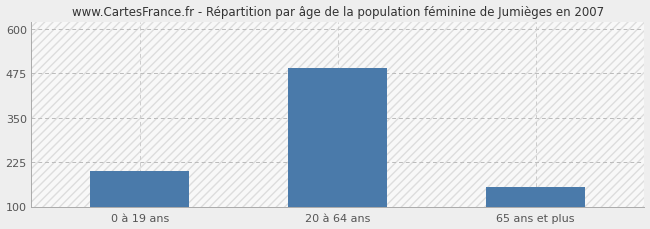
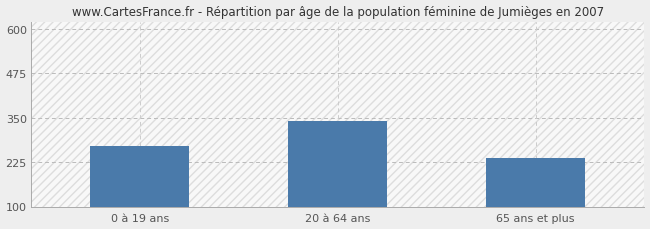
0 à 19 ans: 200 -> 270
20 à 64 ans: 490 -> 340
65 ans et plus: 155 -> 235
